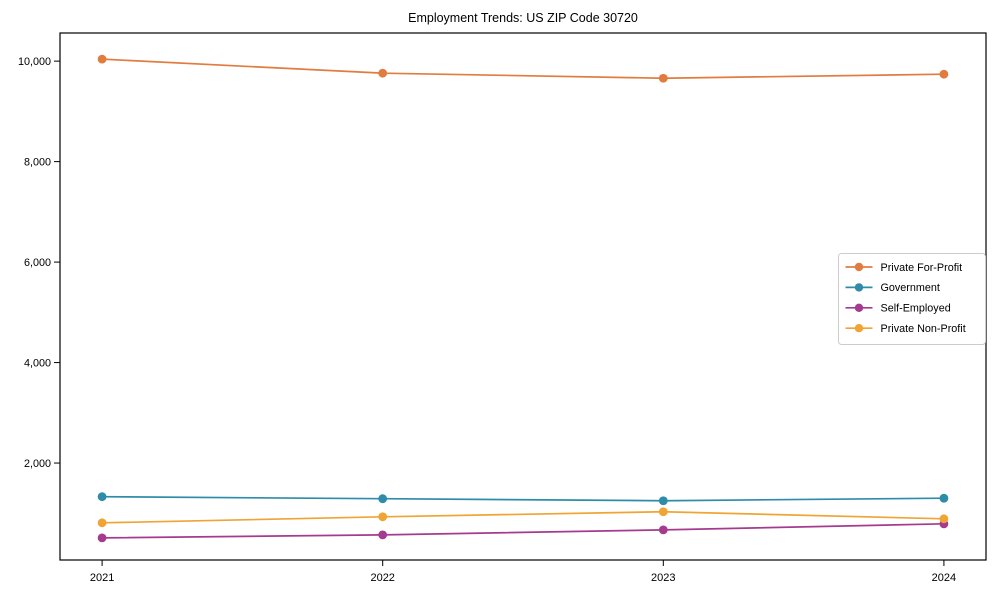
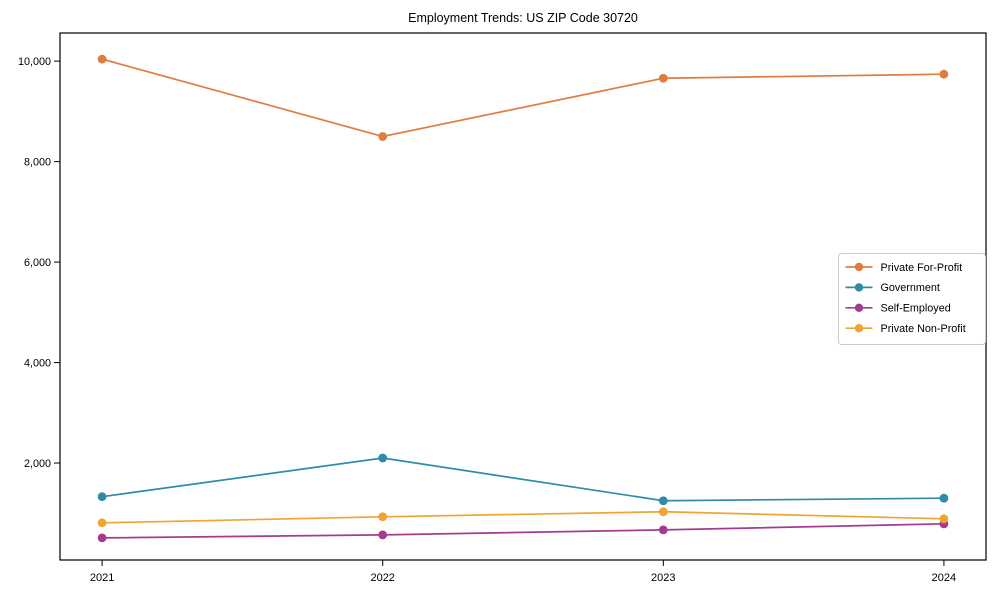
Private For-Profit/2022: 9800 -> 8500
Government/2022: 1300 -> 2100
